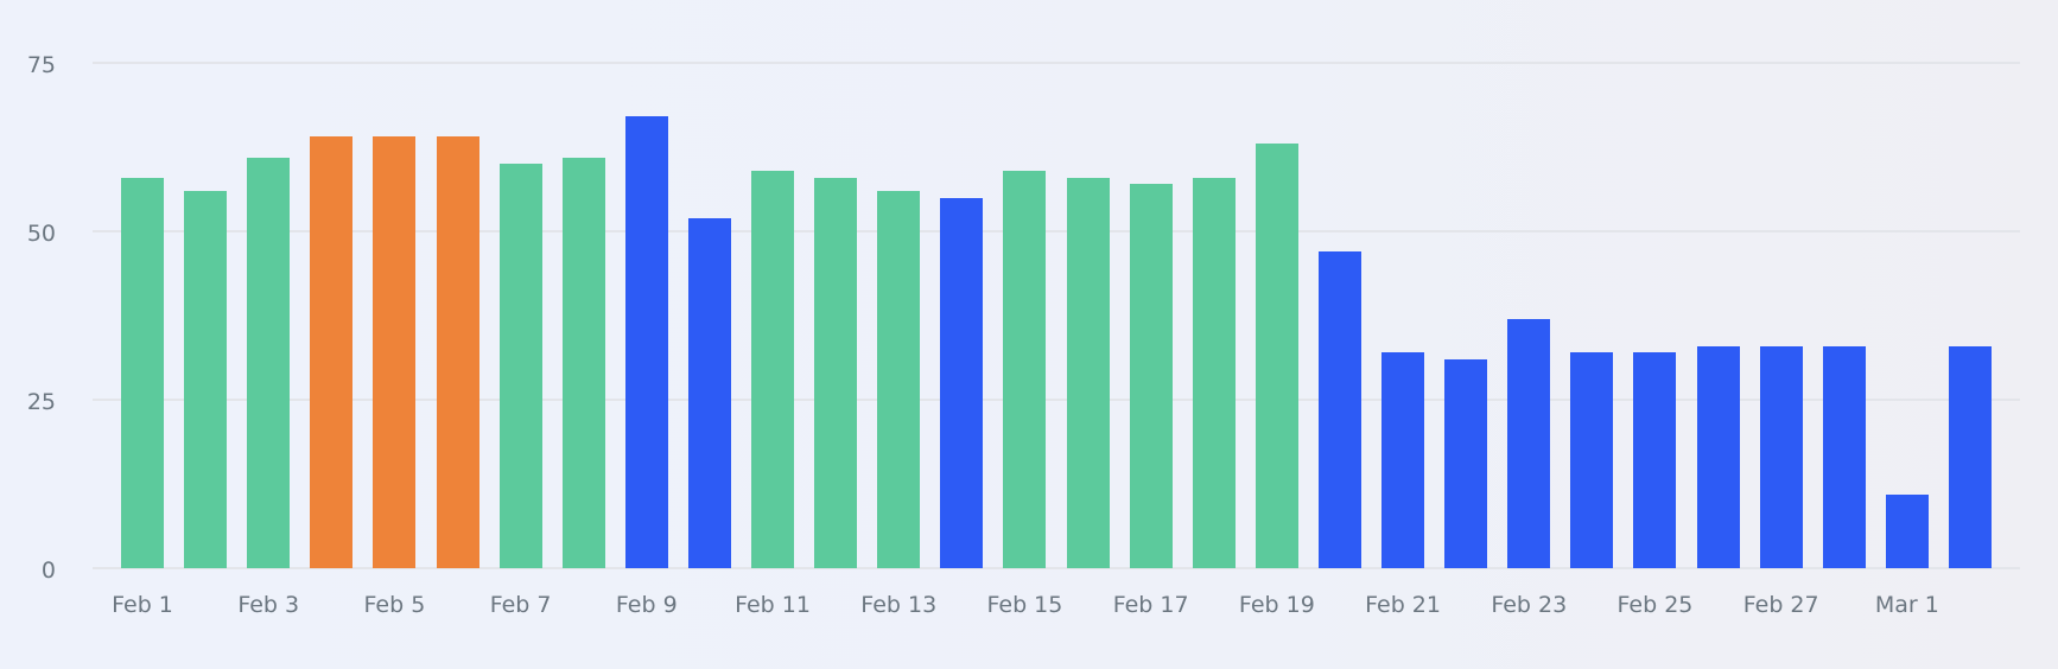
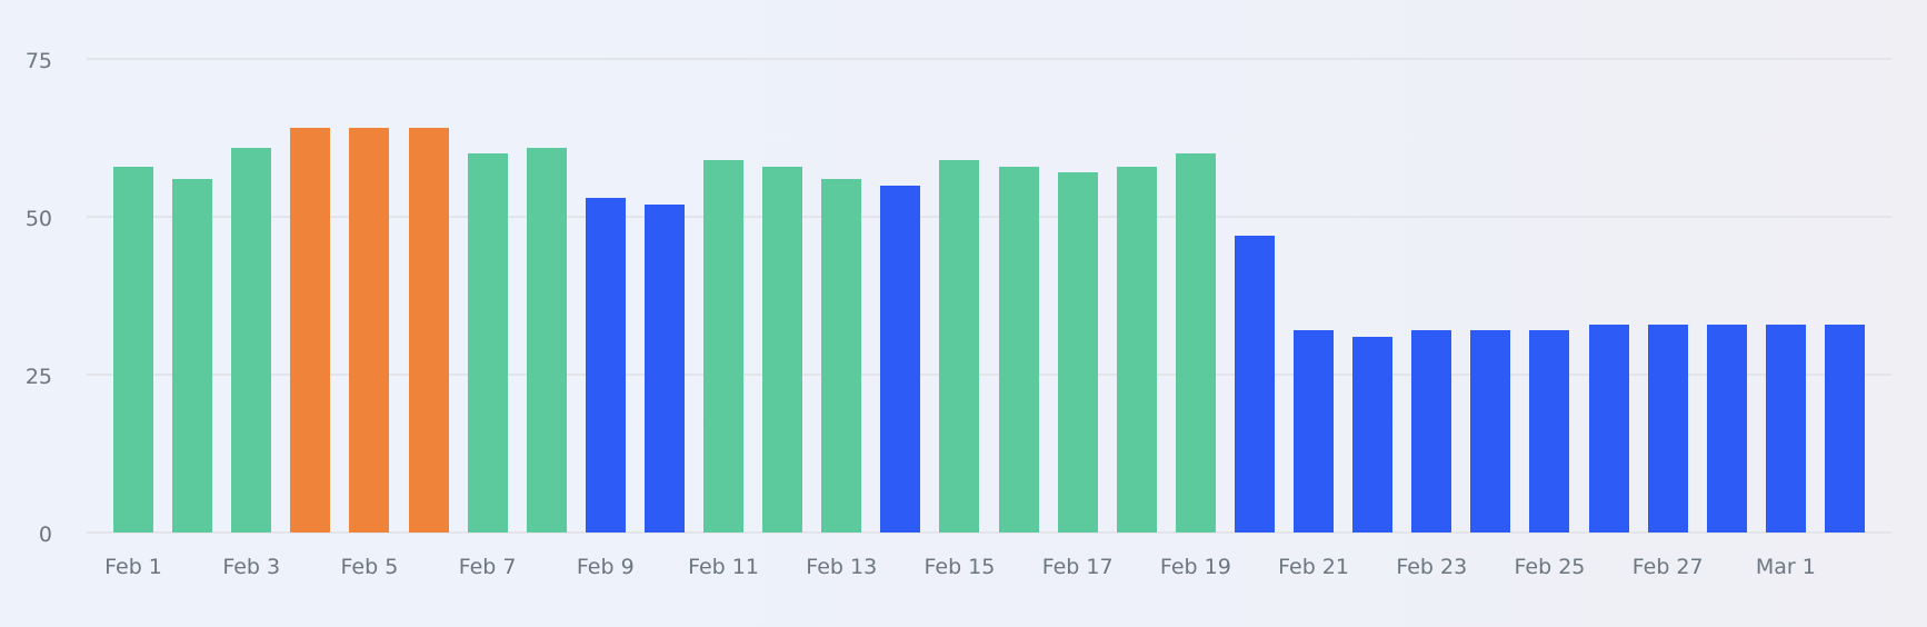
Feb 9: 67 -> 53
Feb 19: 63 -> 60
Feb 23: 37 -> 32
Mar 1: 11 -> 33
